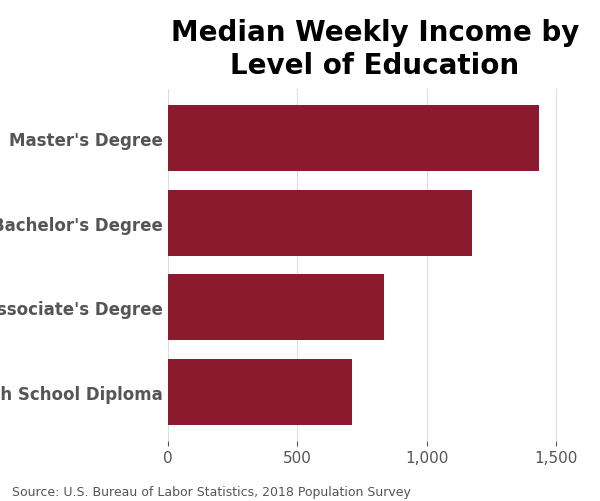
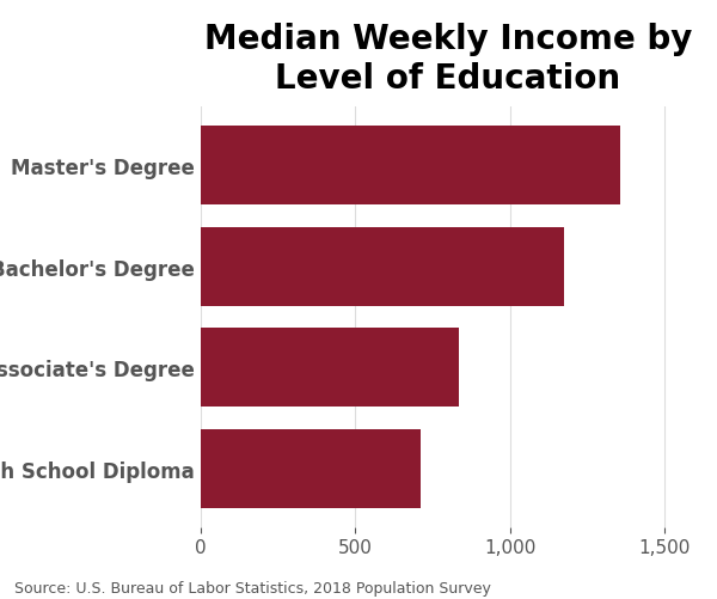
Master's Degree: 1,434 -> 1,355
